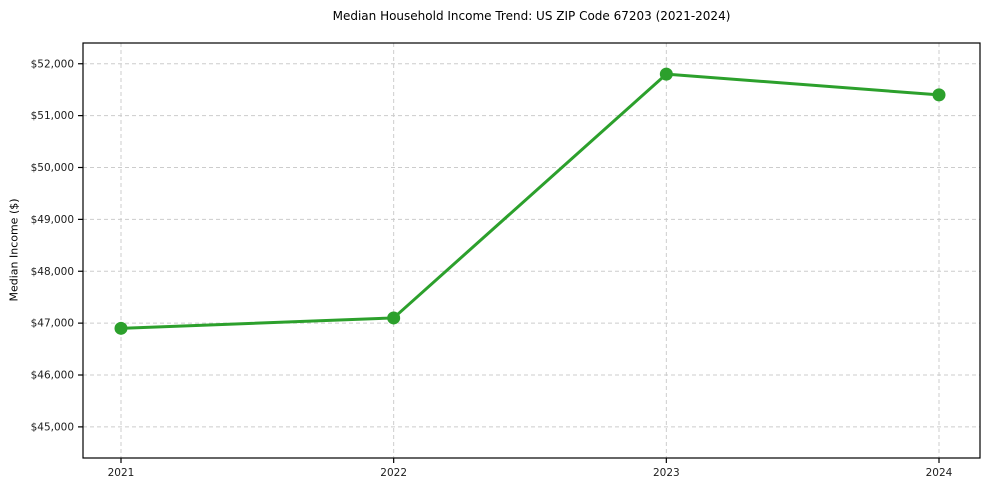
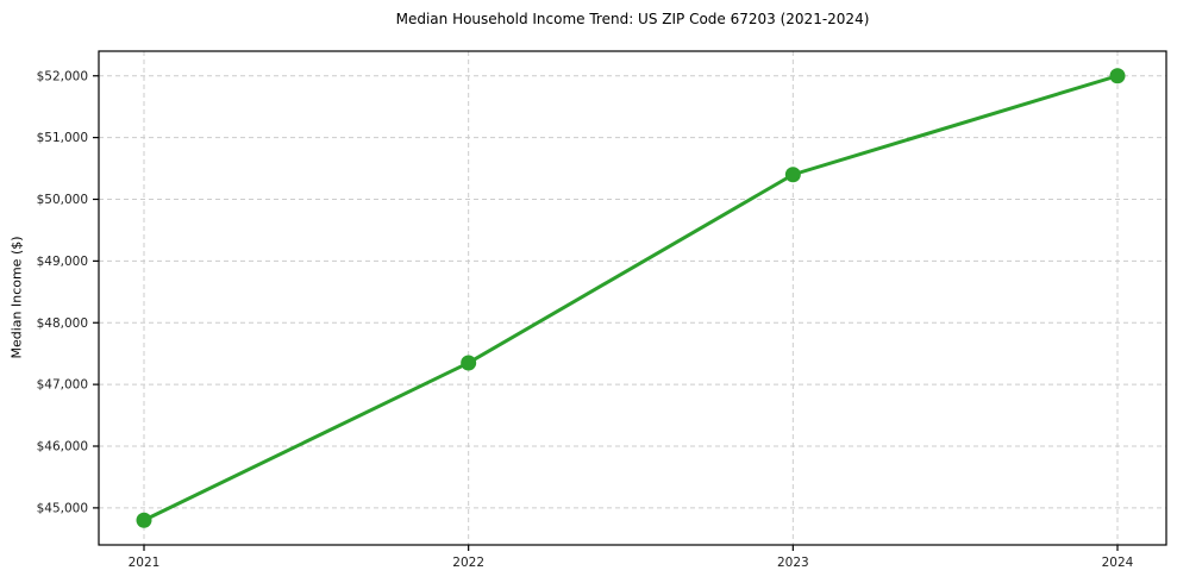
2021: $46900 -> $44800
2022: $47100 -> $47400
2023: $51800 -> $50400
2024: $51400 -> $52000
